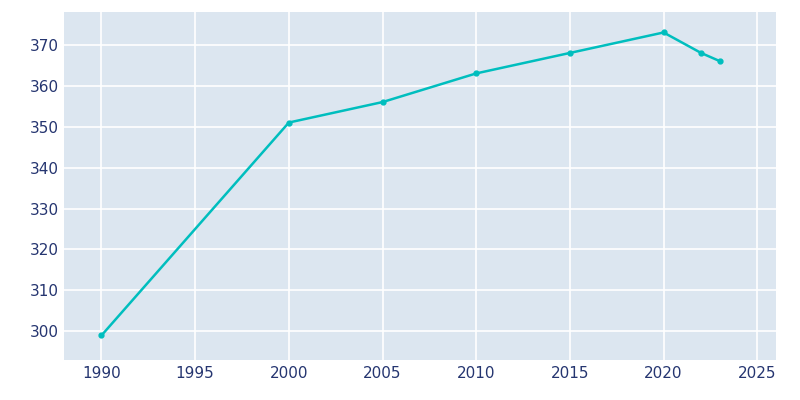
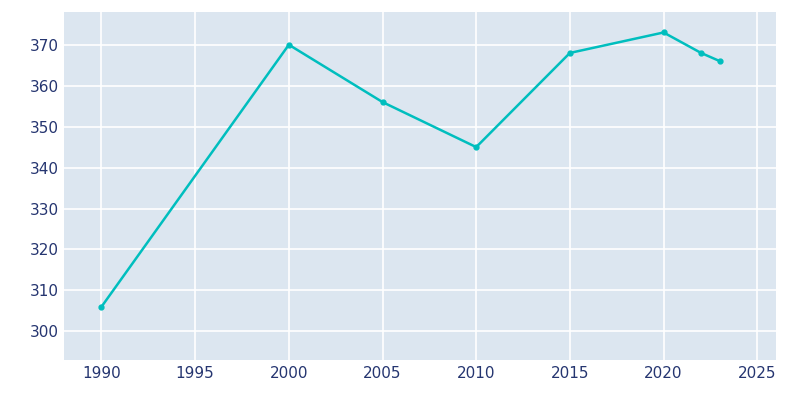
1990: 299 -> 306
2000: 351 -> 370
2010: 363 -> 345
